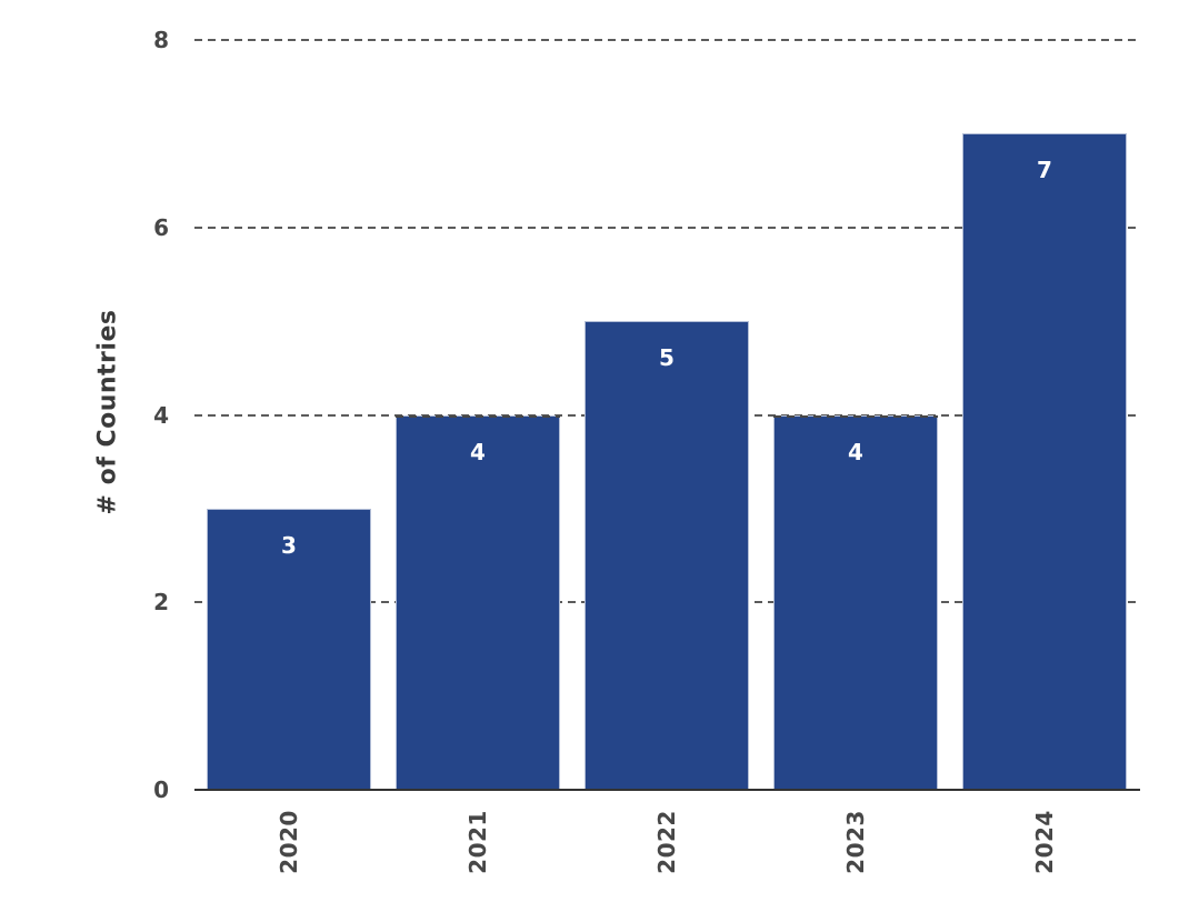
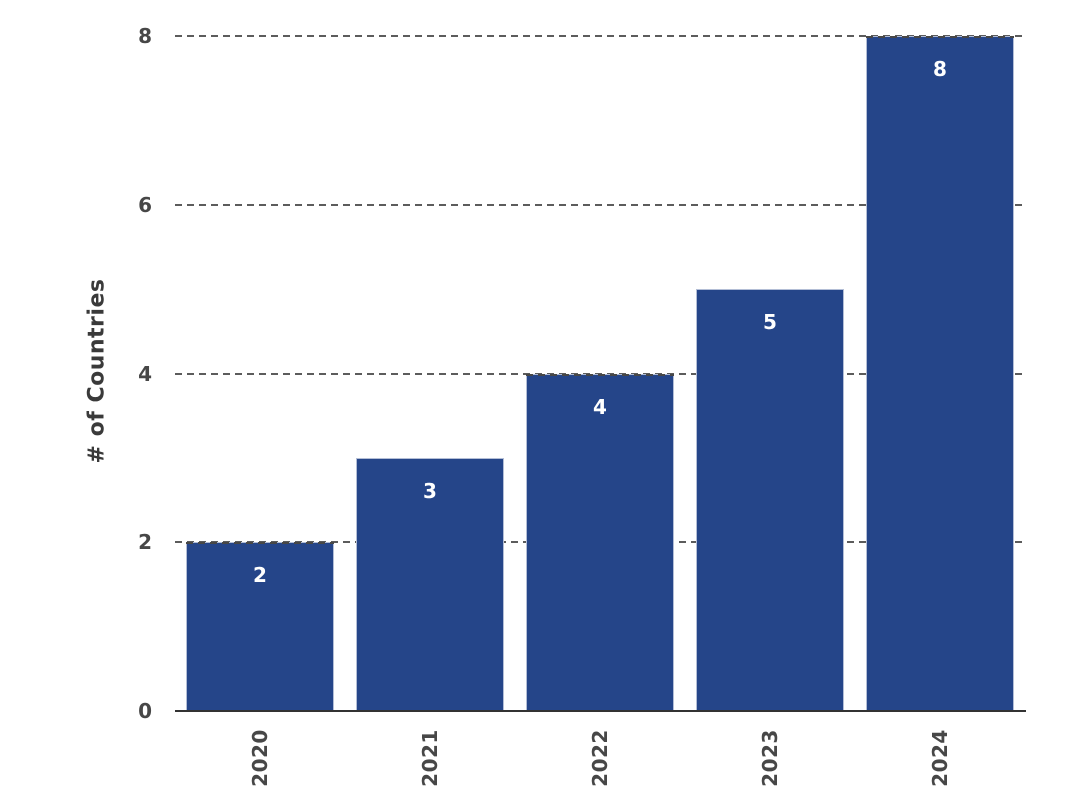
2020: 3 -> 2
2021: 4 -> 3
2022: 5 -> 4
2023: 4 -> 5
2024: 7 -> 8
